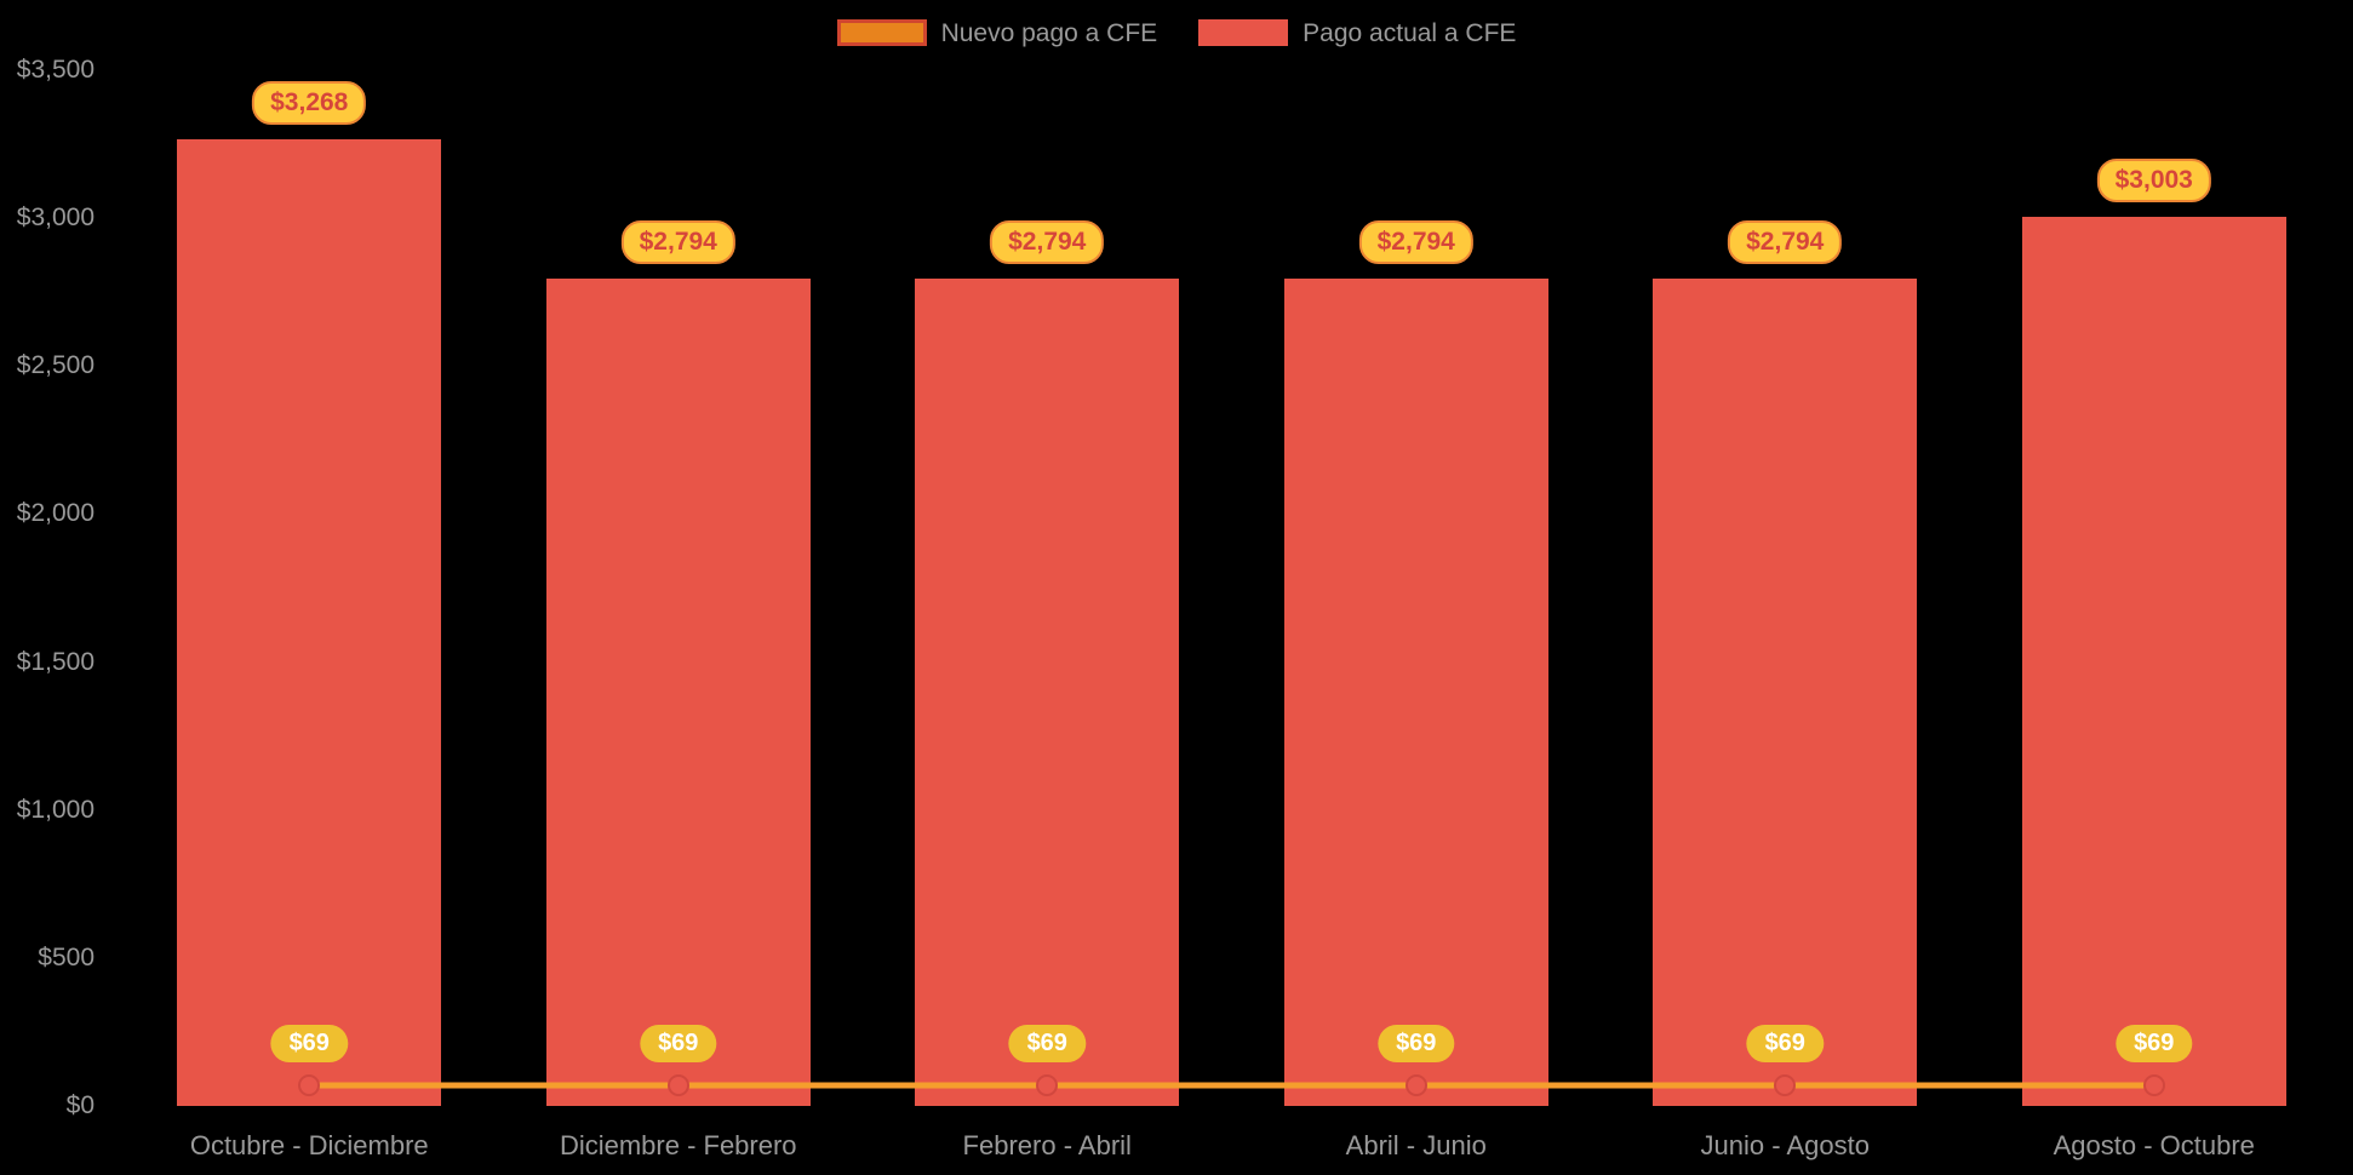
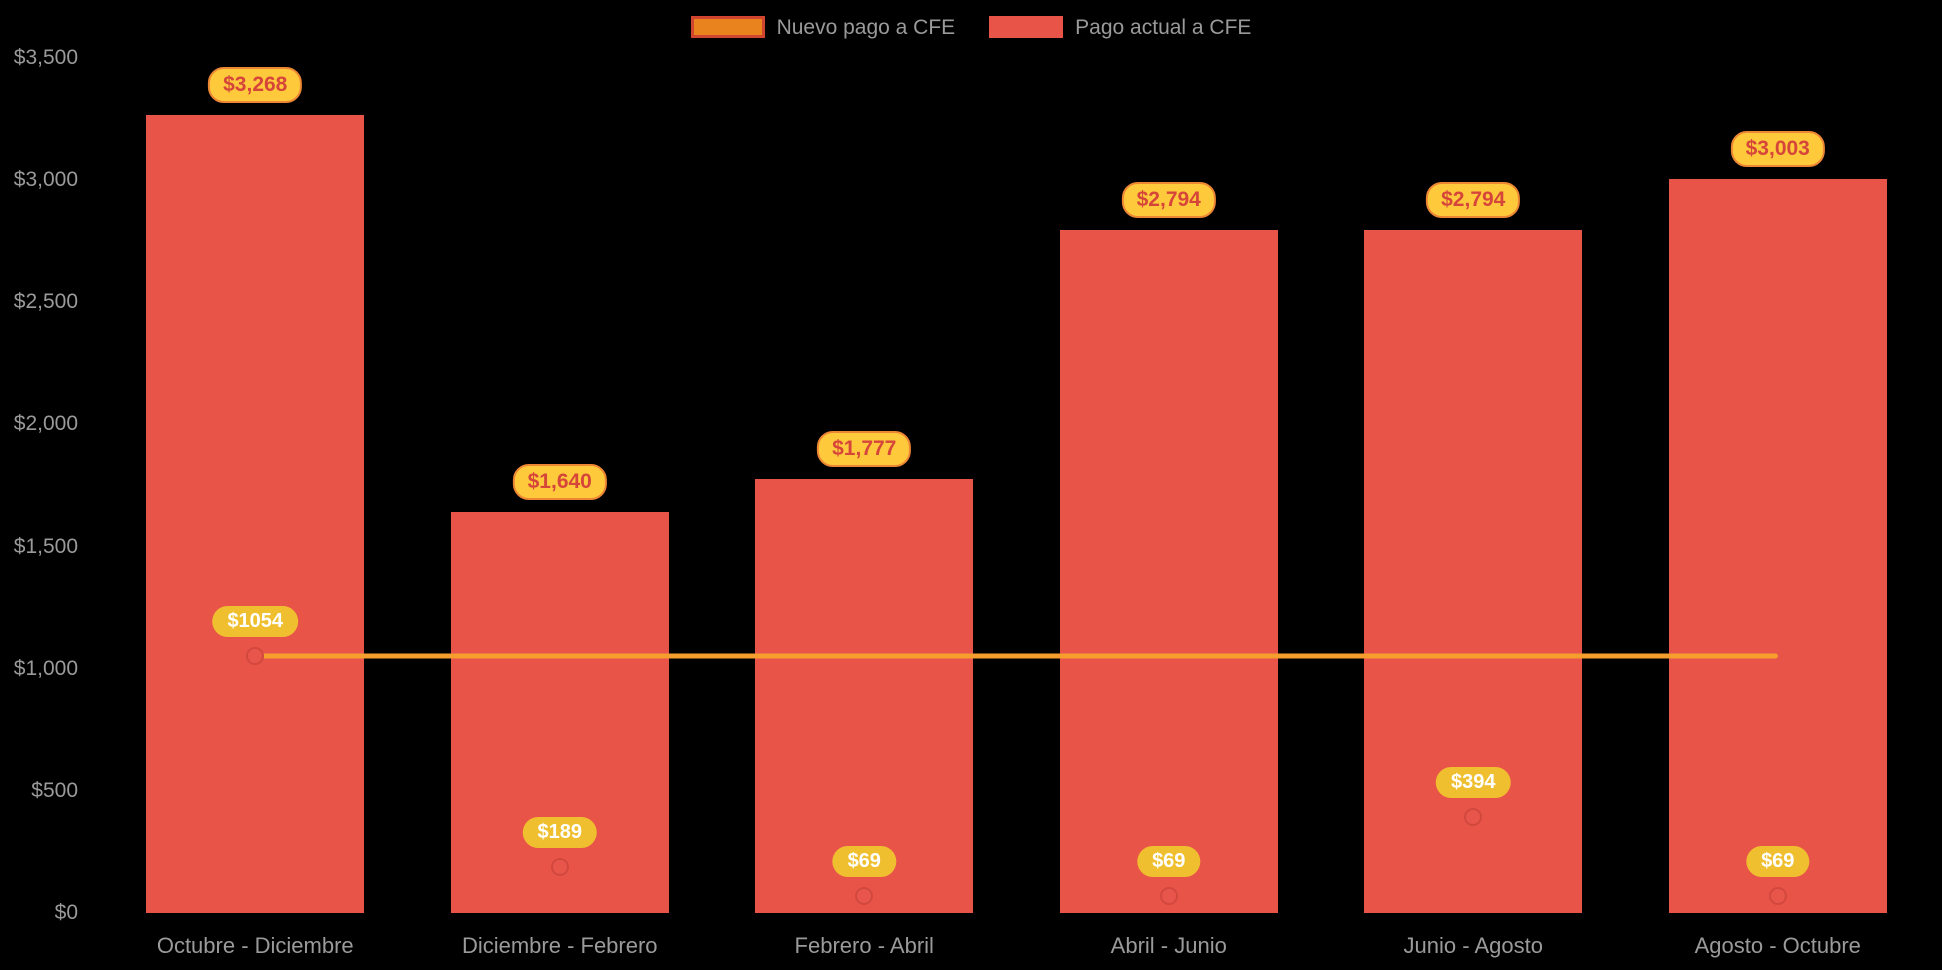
Nuevo pago a CFE/Octubre - Diciembre: $69 -> $1054
Nuevo pago a CFE/Diciembre - Febrero: $69 -> $189
Pago actual a CFE/Diciembre - Febrero: $2,794 -> $1,640
Pago actual a CFE/Febrero - Abril: $2,794 -> $1,777
Nuevo pago a CFE/Junio - Agosto: $69 -> $394
